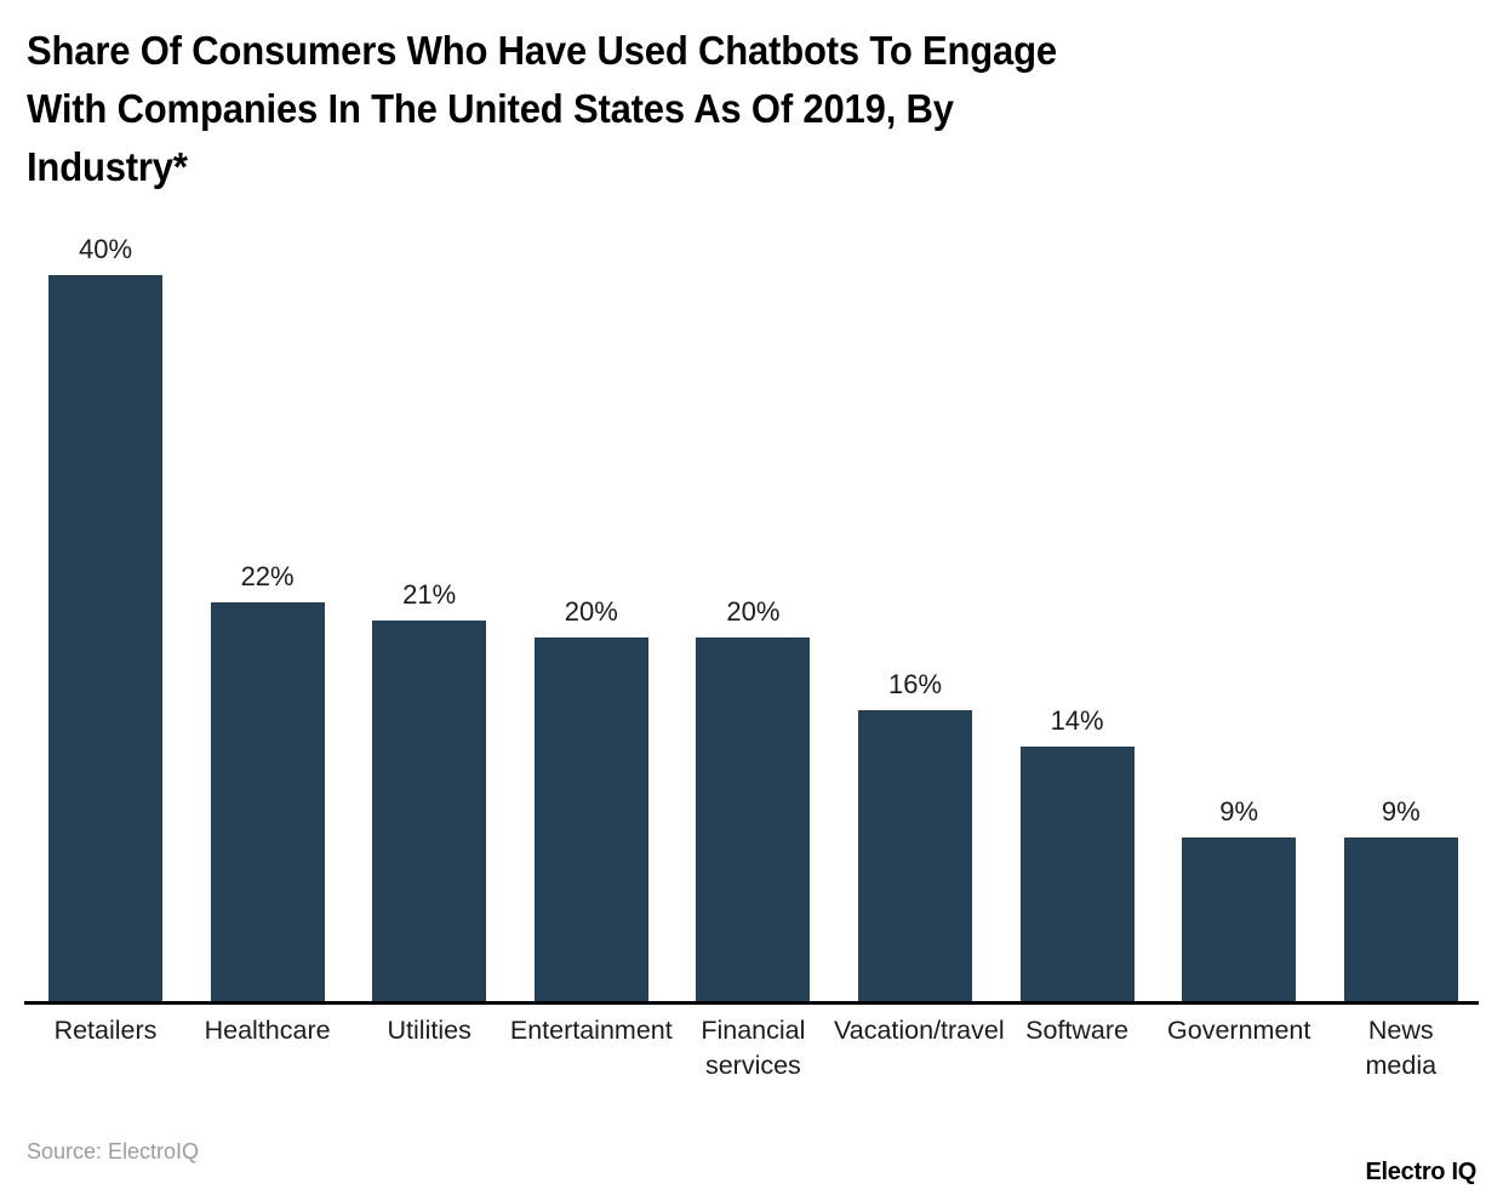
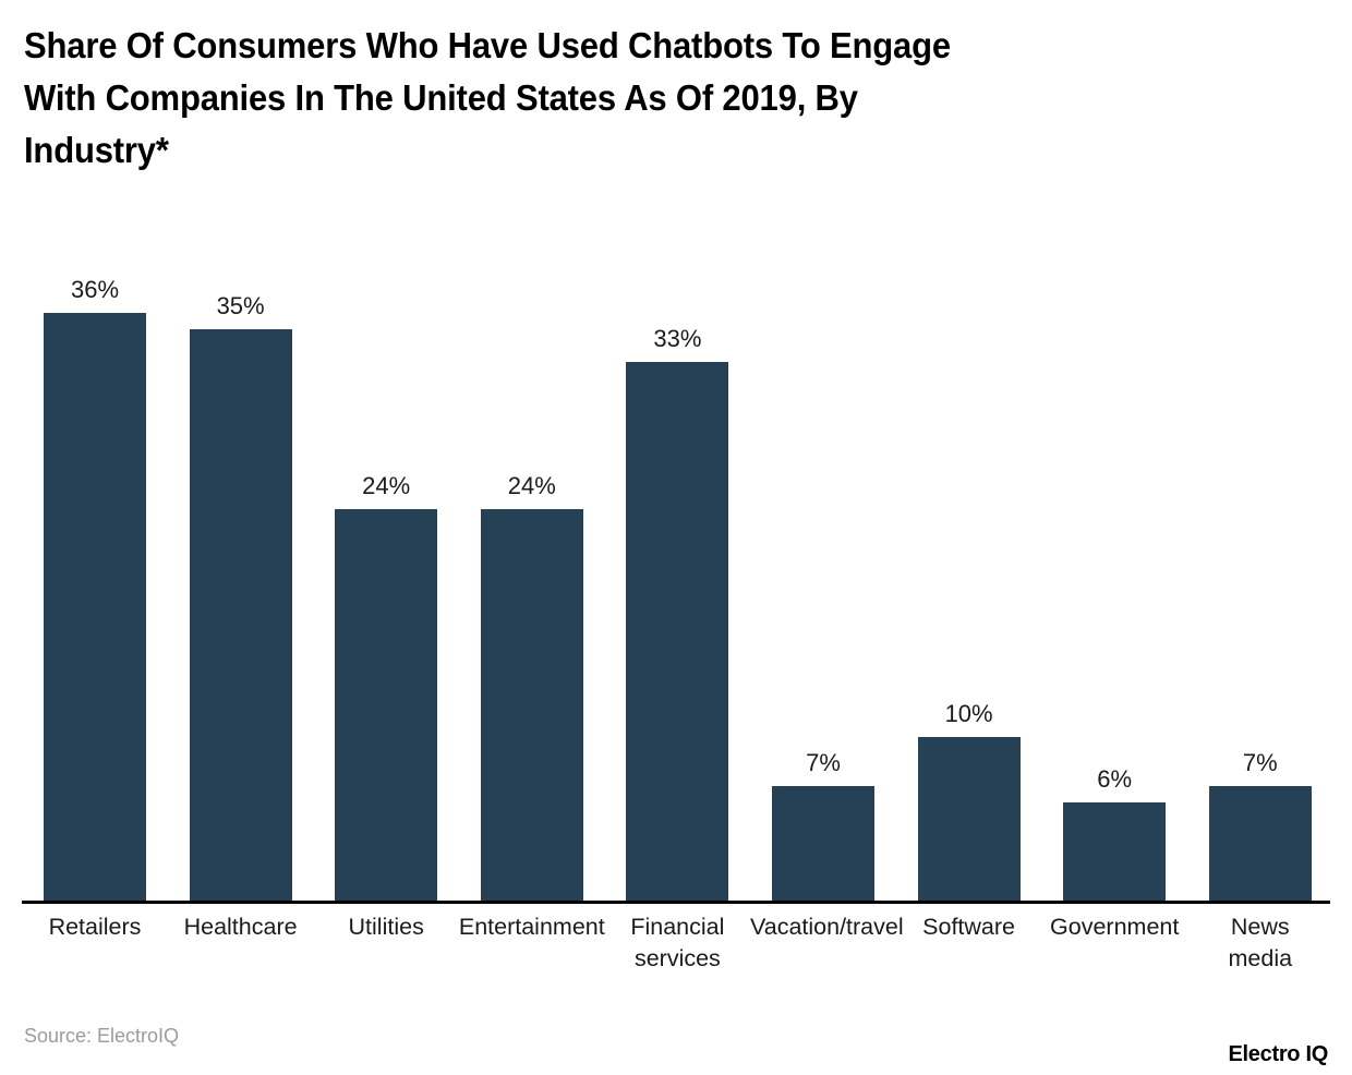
Retailers: 40% -> 36%
Healthcare: 22% -> 35%
Utilities: 21% -> 24%
Entertainment: 20% -> 24%
Financial services: 20% -> 33%
Vacation/travel: 16% -> 7%
Software: 14% -> 10%
Government: 9% -> 6%
News media: 9% -> 7%
